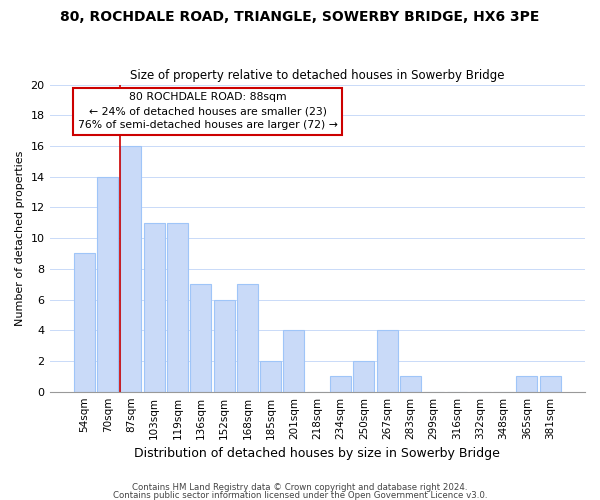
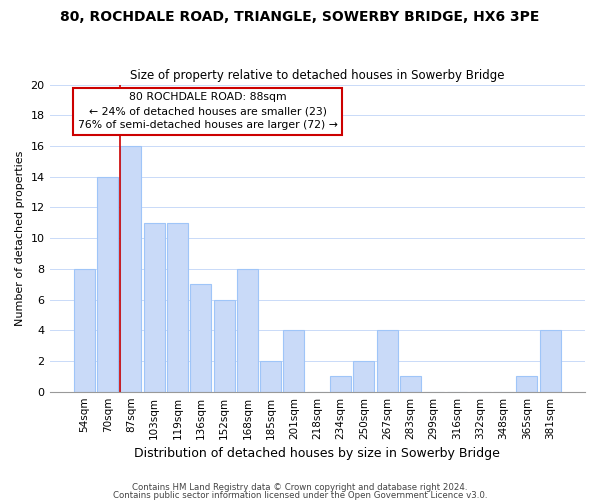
54sqm: 9 -> 8
168sqm: 7 -> 8
381sqm: 1 -> 4
